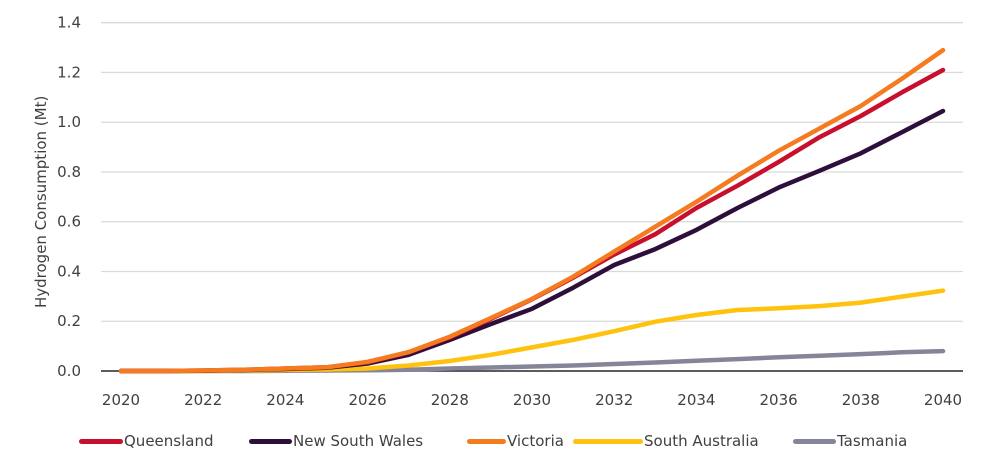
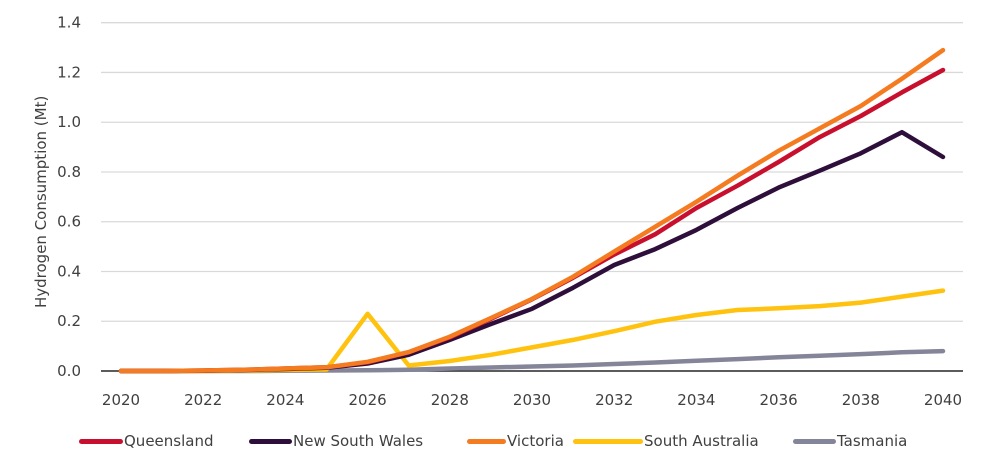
South Australia/2026: 0.01 -> 0.23
New South Wales/2040: 1.04 -> 0.86
